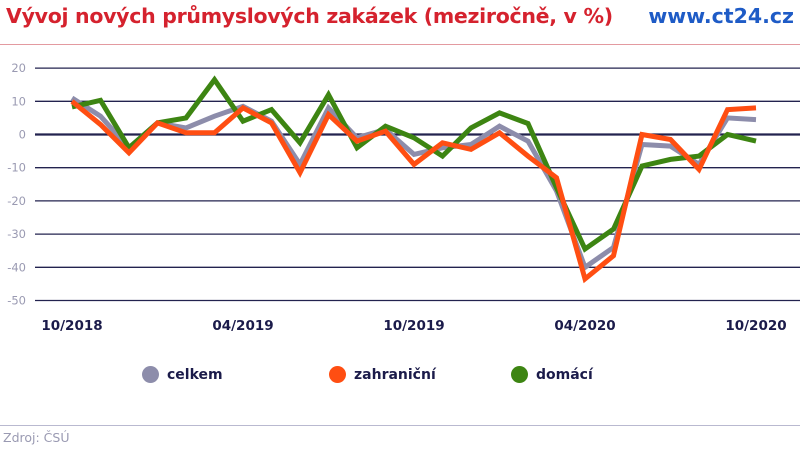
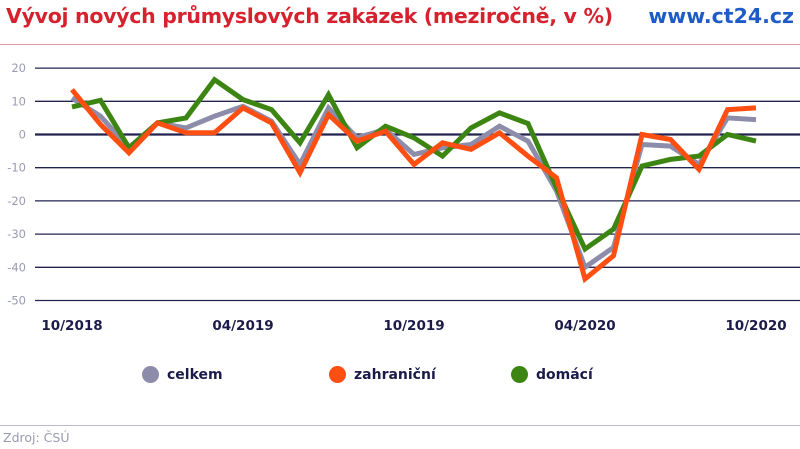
zahraniční/10/2018: 10 -> 14
domácí/04/2019: 4 -> 10
